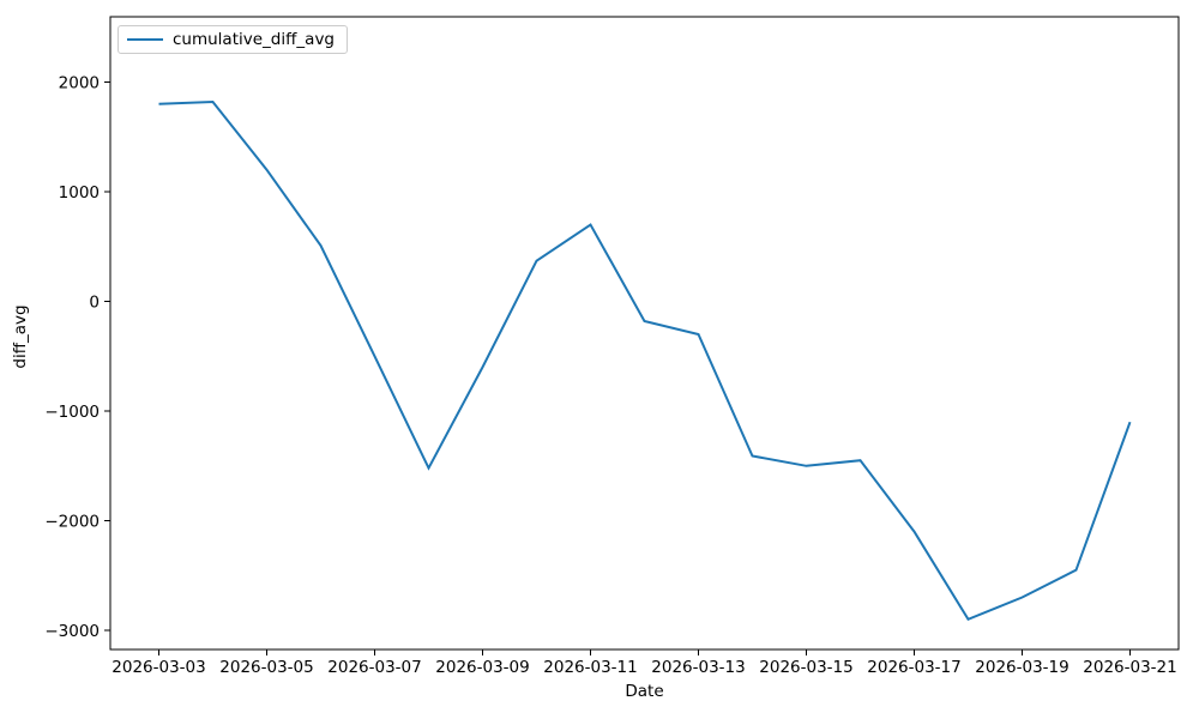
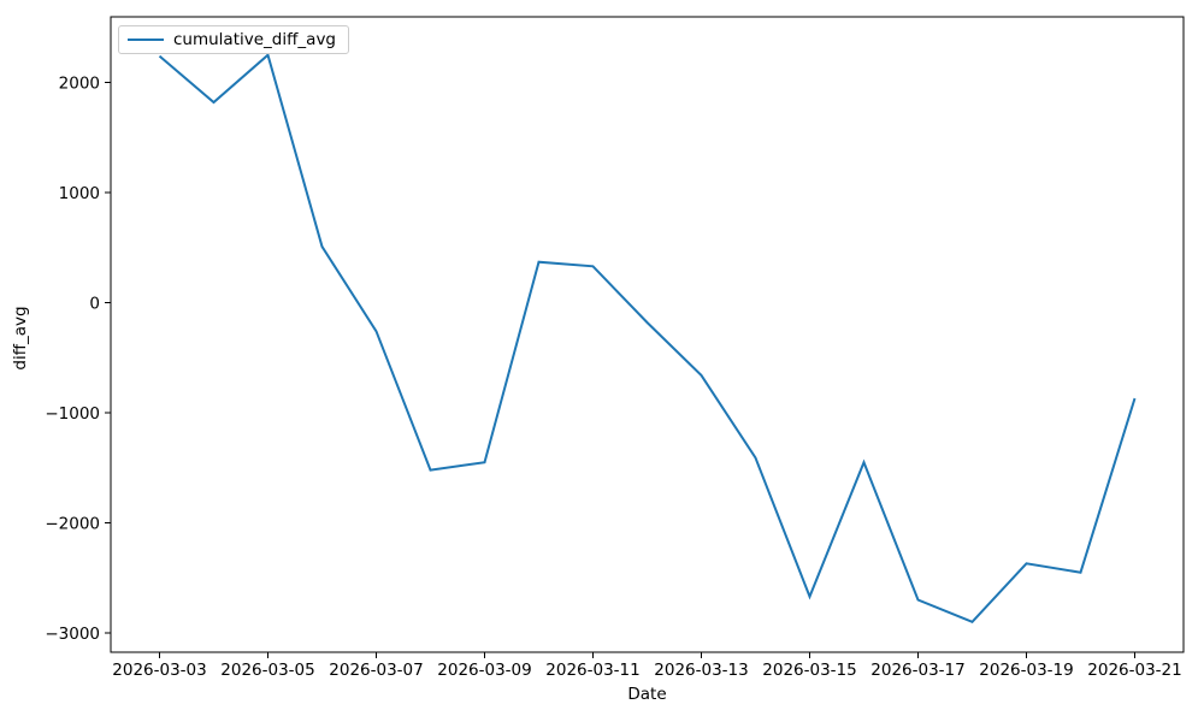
2026-03-03: 1800 -> 2200
2026-03-05: 1200 -> 2200
2026-03-07: -500 -> -300
2026-03-09: -600 -> -1400
2026-03-11: 700 -> 300
2026-03-13: -300 -> -700
2026-03-15: -1500 -> -2700
2026-03-17: -2100 -> -2700
2026-03-19: -2700 -> -2400
2026-03-21: -1100 -> -900
